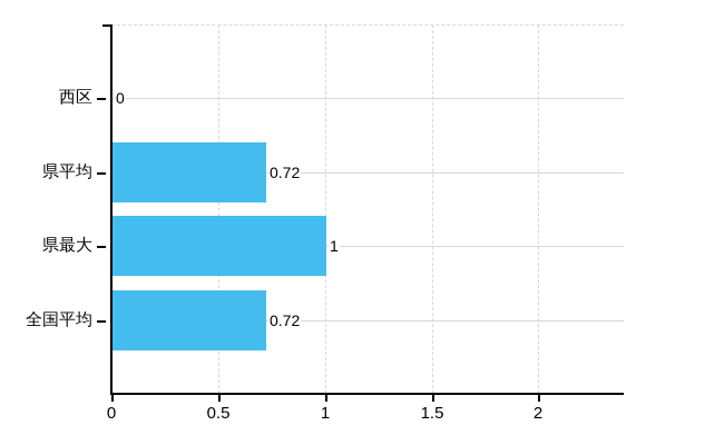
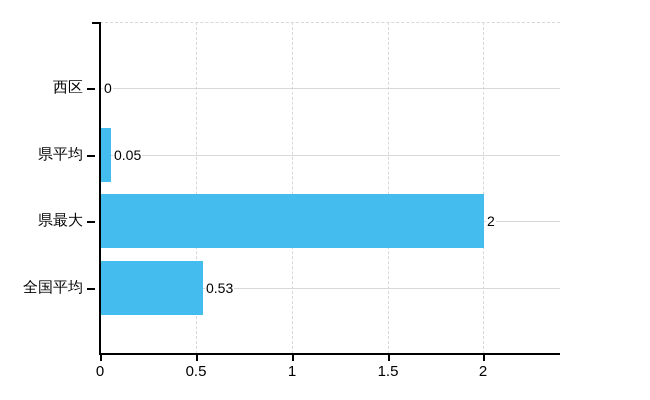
県平均: 0.72 -> 0.05
県最大: 1 -> 2
全国平均: 0.72 -> 0.53
